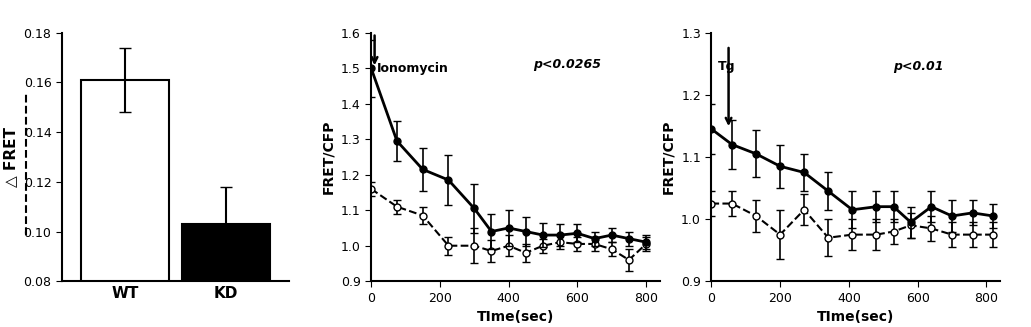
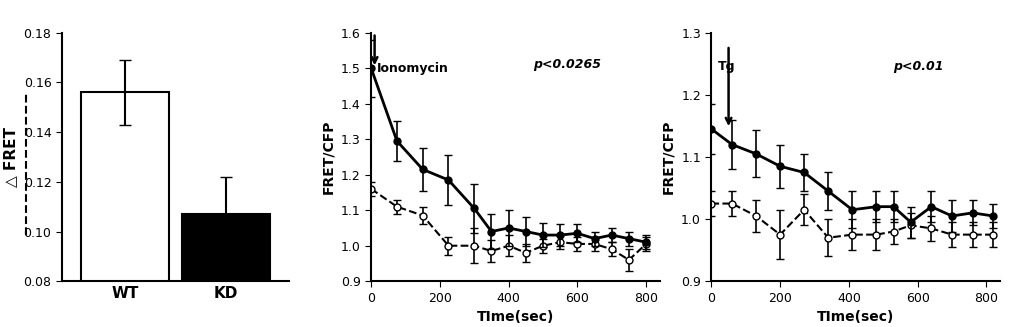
WT: 0.161 -> 0.156
KD: 0.103 -> 0.107
